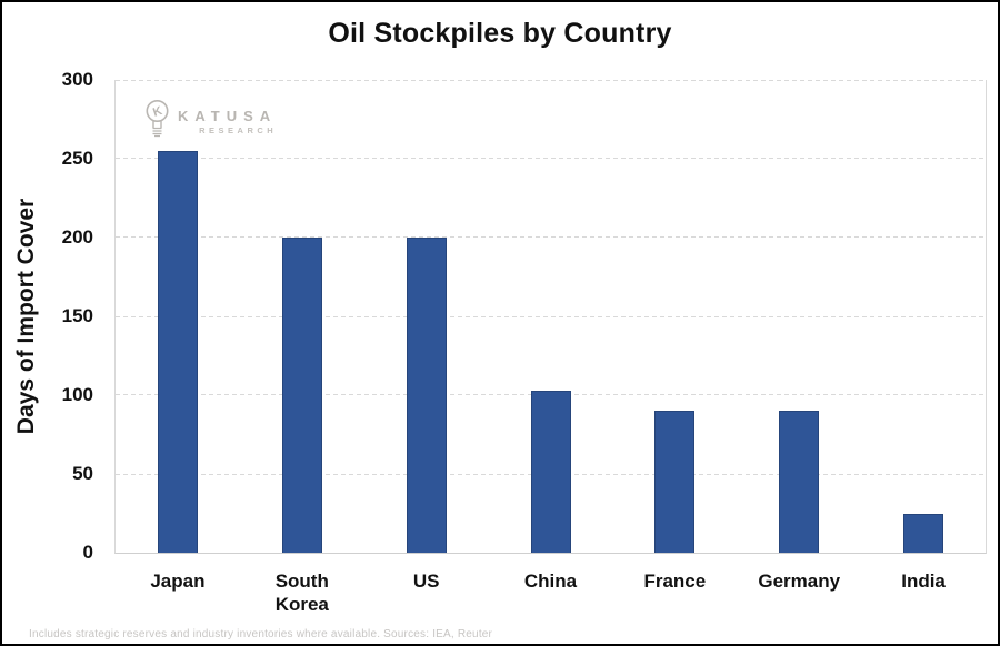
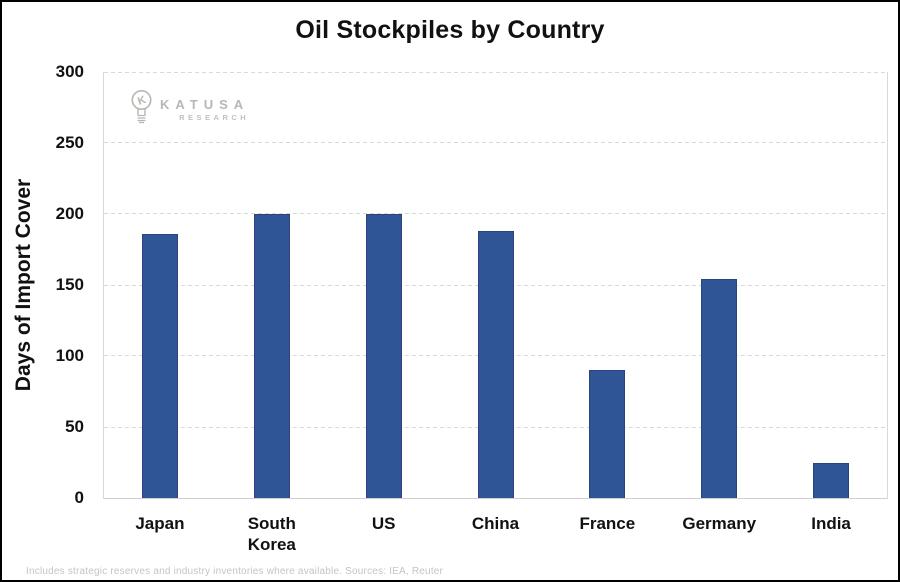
Japan: 255 -> 186
China: 103 -> 188
Germany: 90 -> 154
